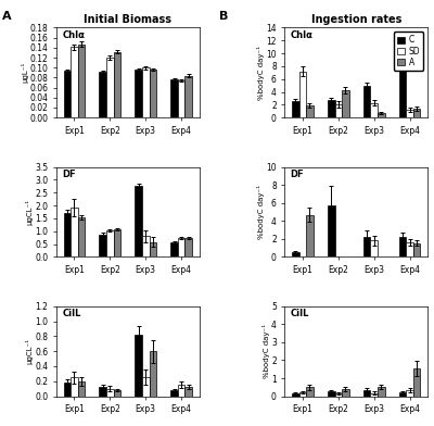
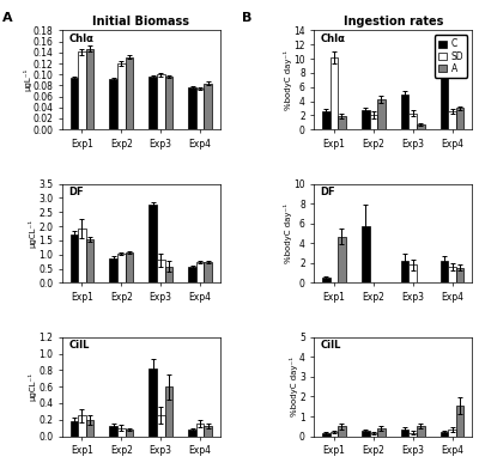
Ingestion rates/SD/Exp1: 7.2 -> 10.2
Ingestion rates/SD/Exp4: 1.2 -> 2.6
Ingestion rates/A/Exp4: 1.4 -> 3.0
